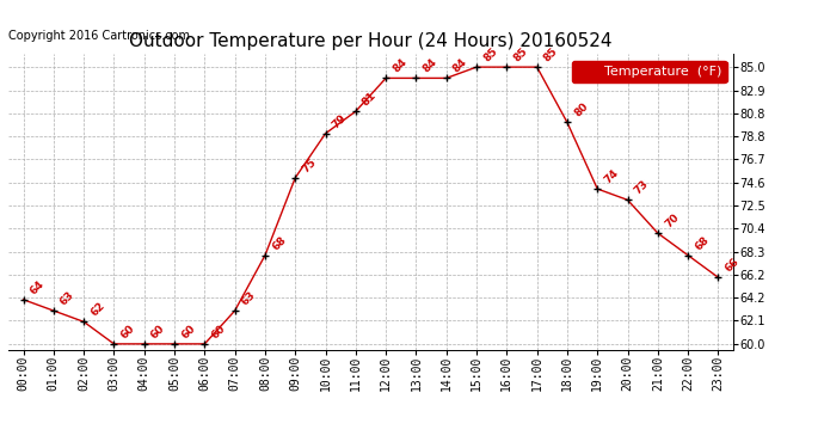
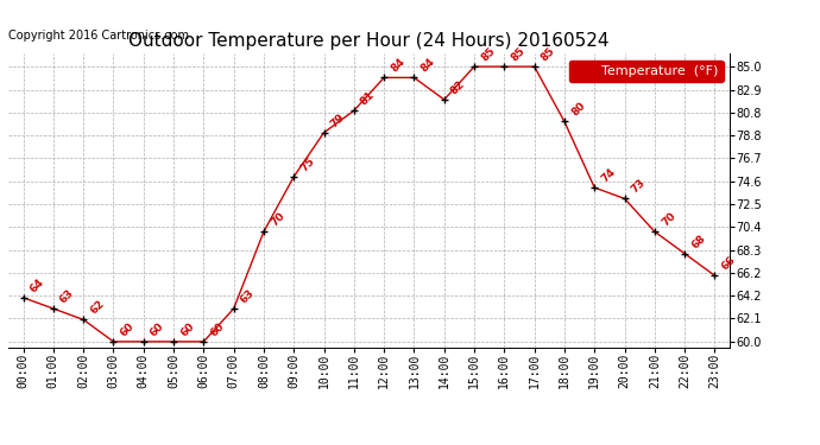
08:00: 68 -> 70
14:00: 84 -> 82
